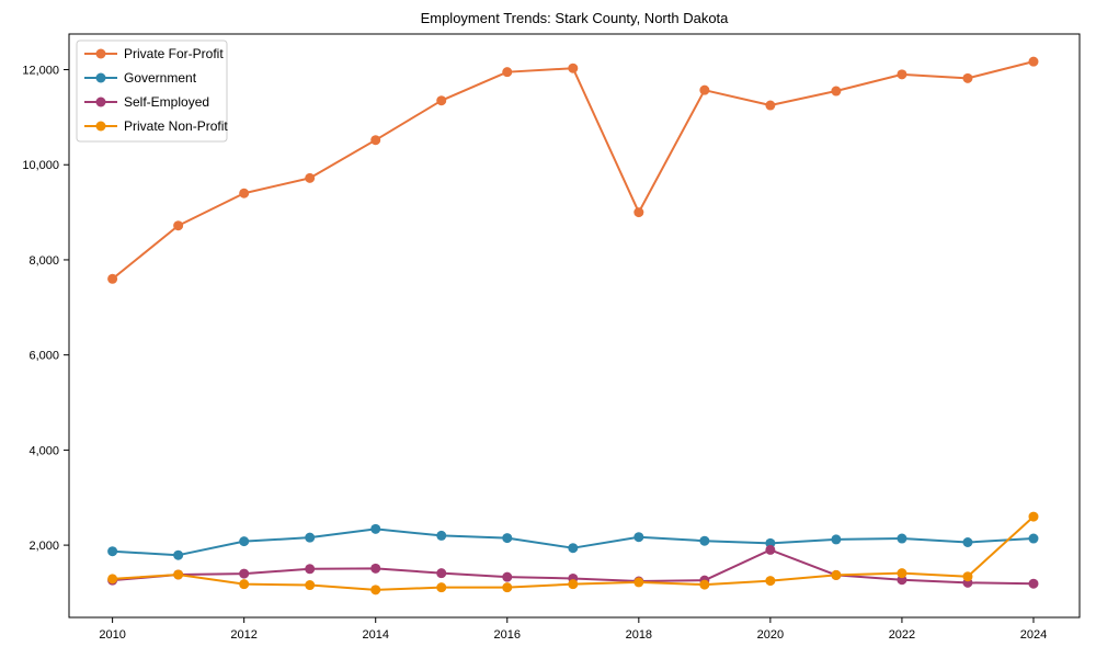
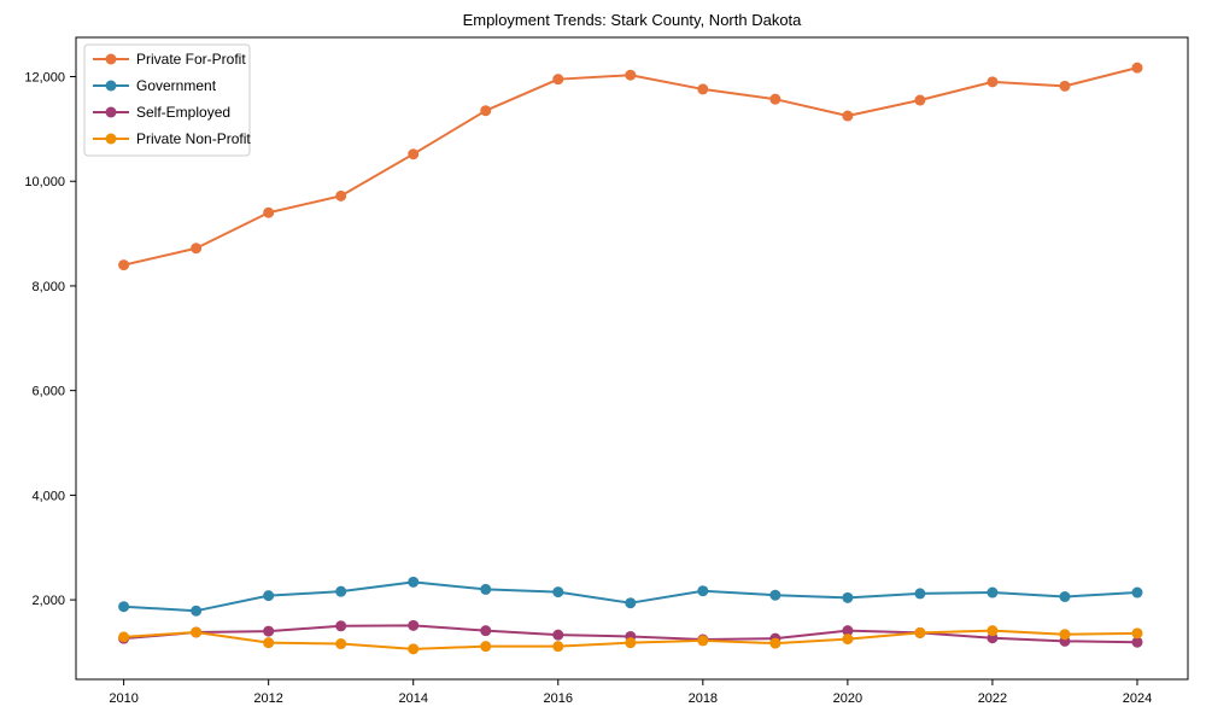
Private For-Profit/2010: 7600 -> 8400
Private For-Profit/2018: 9000 -> 11800
Self-Employed/2020: 1900 -> 1400
Private Non-Profit/2024: 2600 -> 1400
